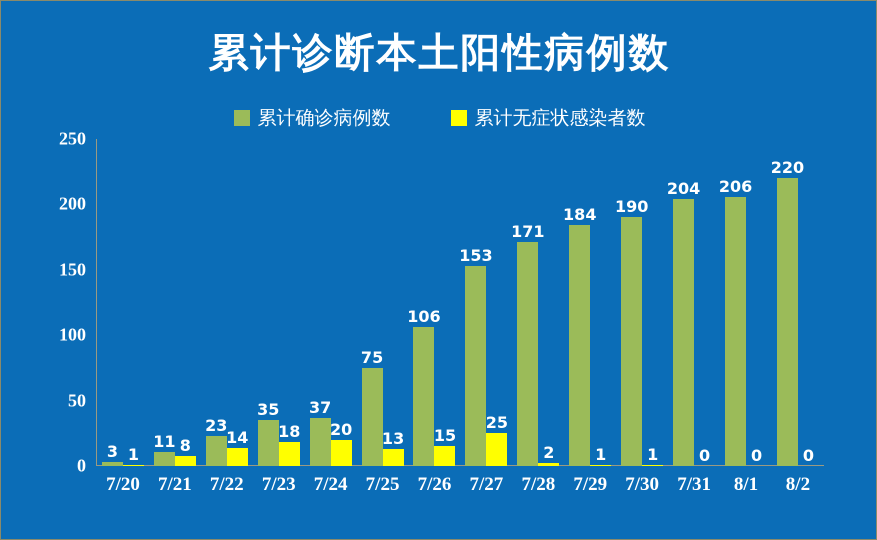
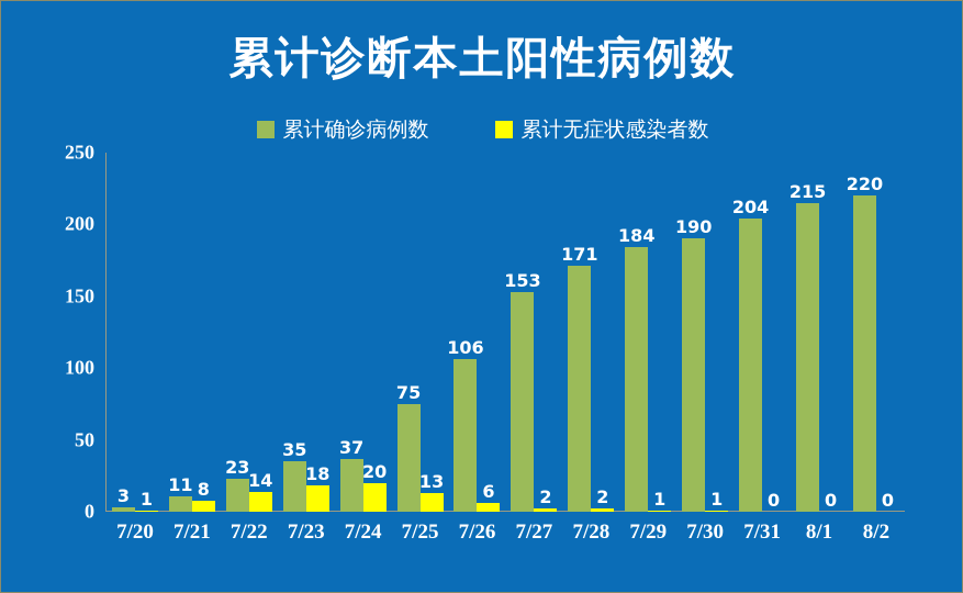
累计无症状感染者数/7/26: 15 -> 6
累计无症状感染者数/7/27: 25 -> 2
累计确诊病例数/8/1: 206 -> 215
